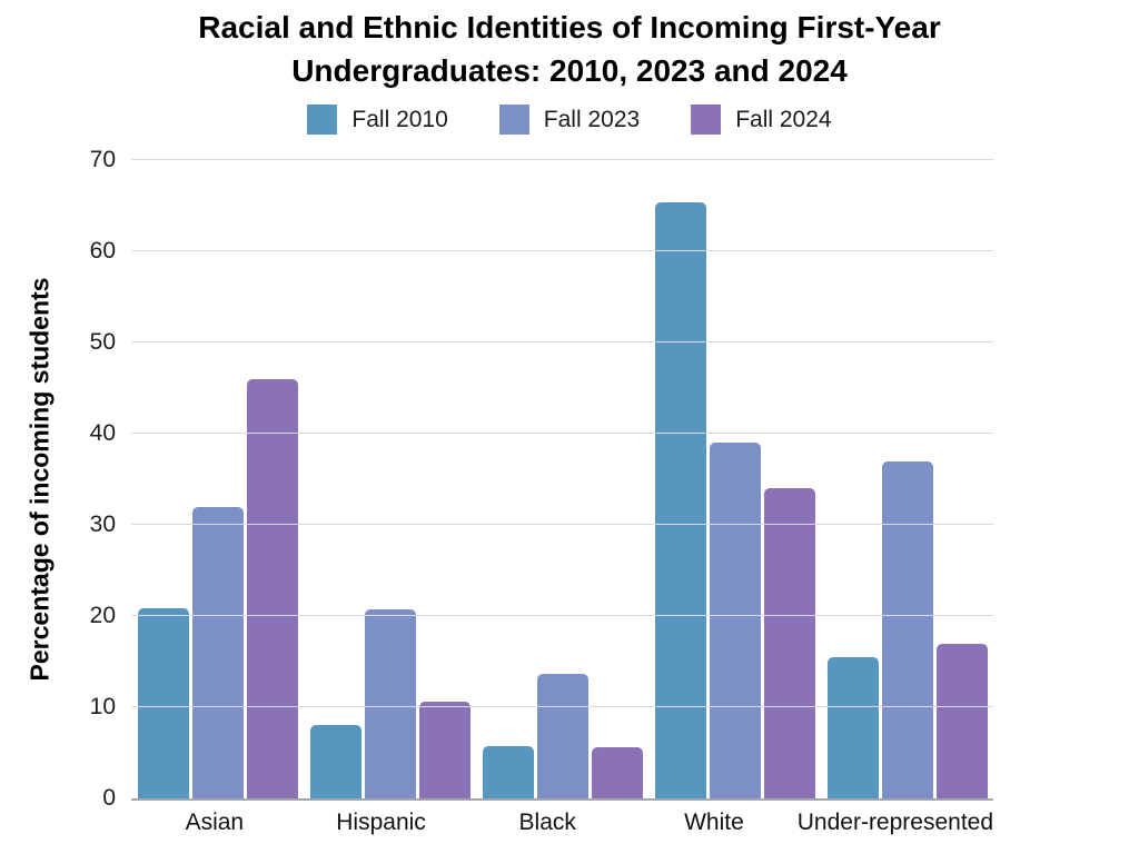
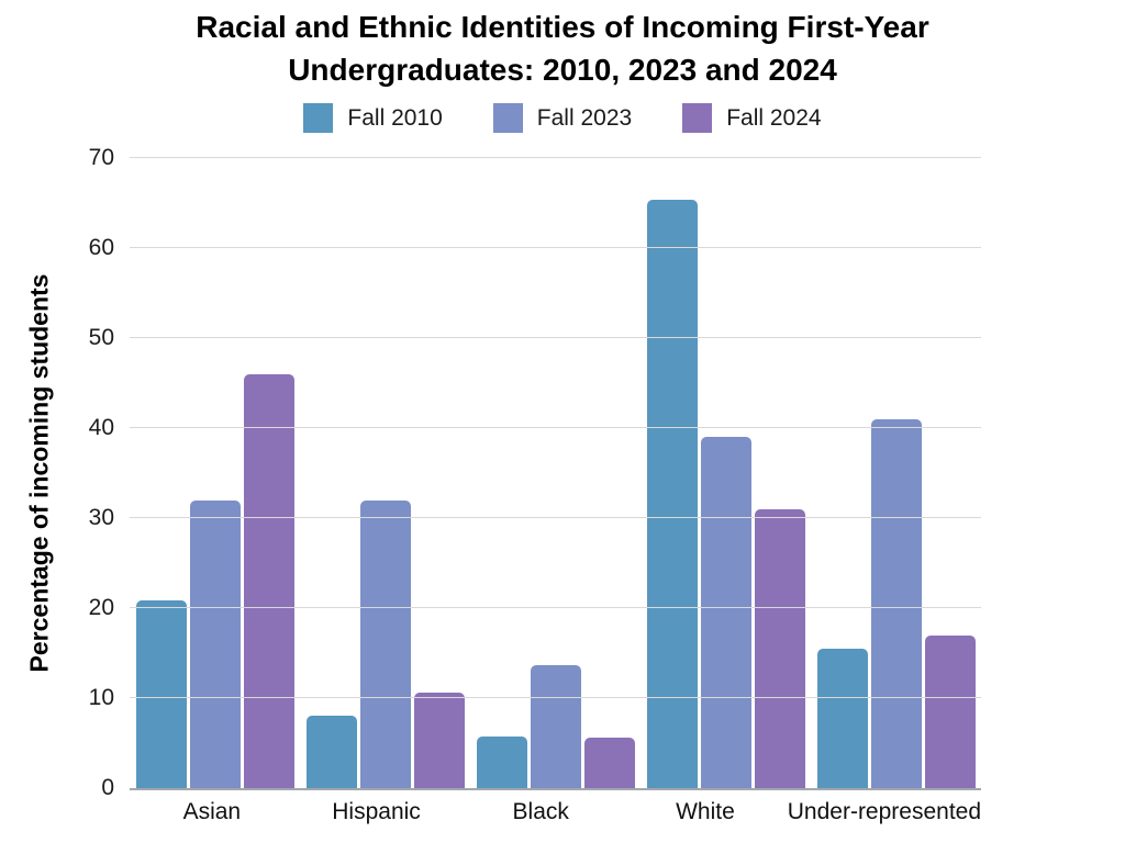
Fall 2023/Hispanic: 21 -> 32
Fall 2024/White: 34 -> 31
Fall 2023/Under-represented: 37 -> 41
